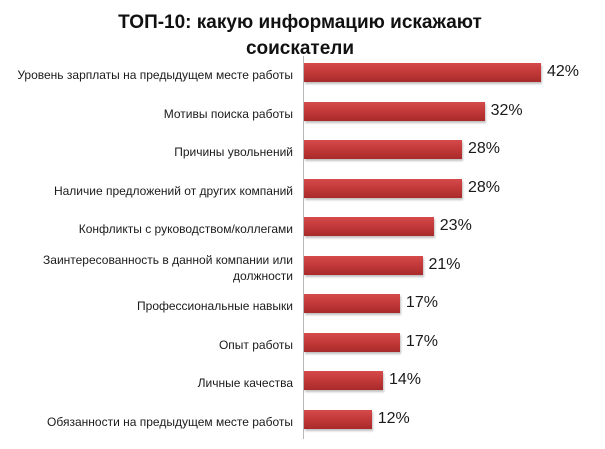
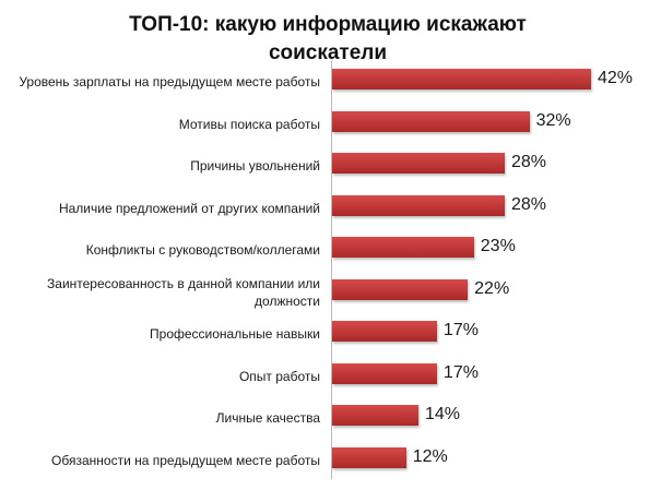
Заинтересованность в данной компании или должности: 21% -> 22%
